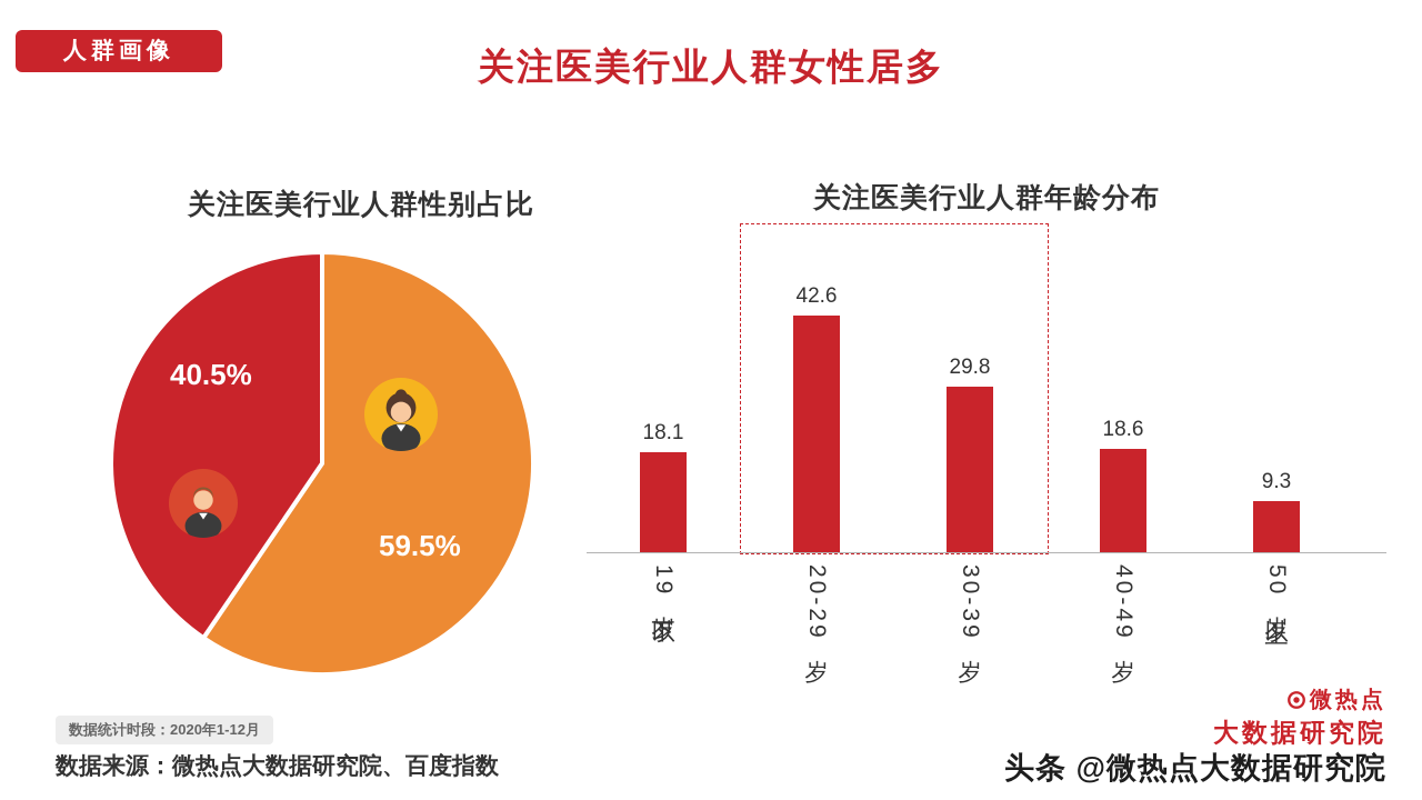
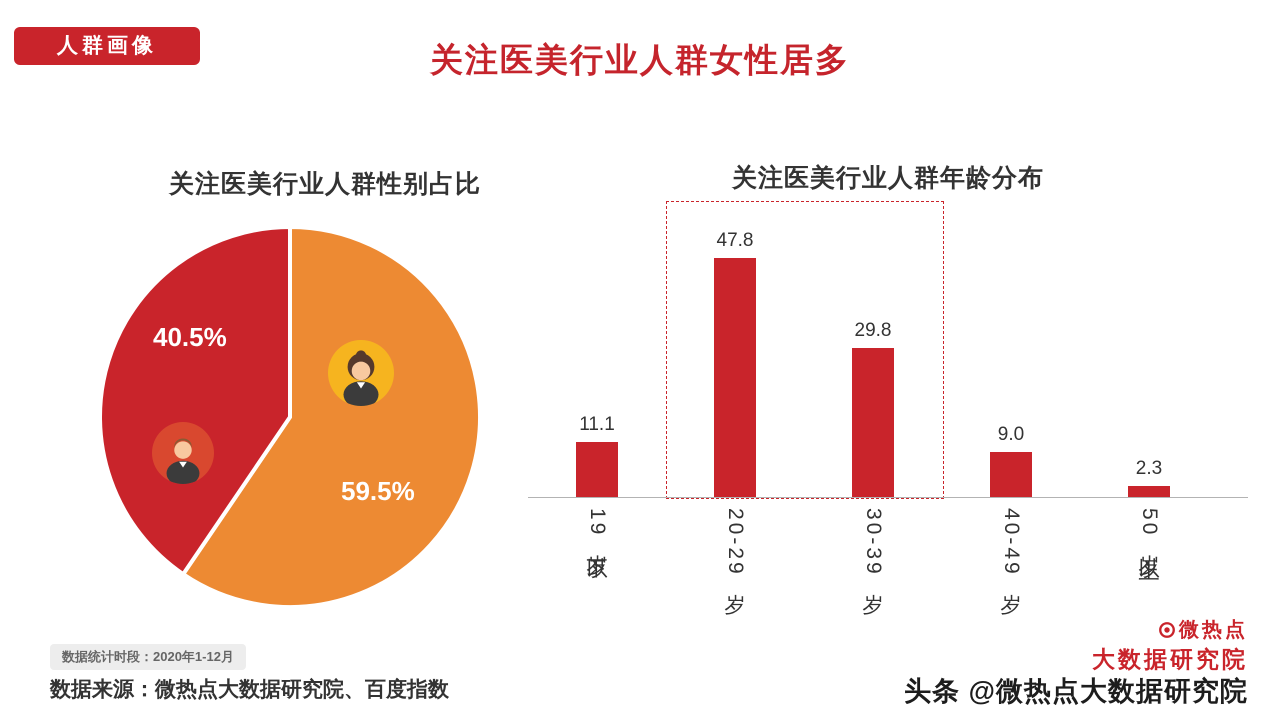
关注医美行业人群年龄分布/19岁以下: 18.1 -> 11.1
关注医美行业人群年龄分布/20-29岁: 42.6 -> 47.8
关注医美行业人群年龄分布/40-49岁: 18.6 -> 9.0
关注医美行业人群年龄分布/50岁以上: 9.3 -> 2.3
